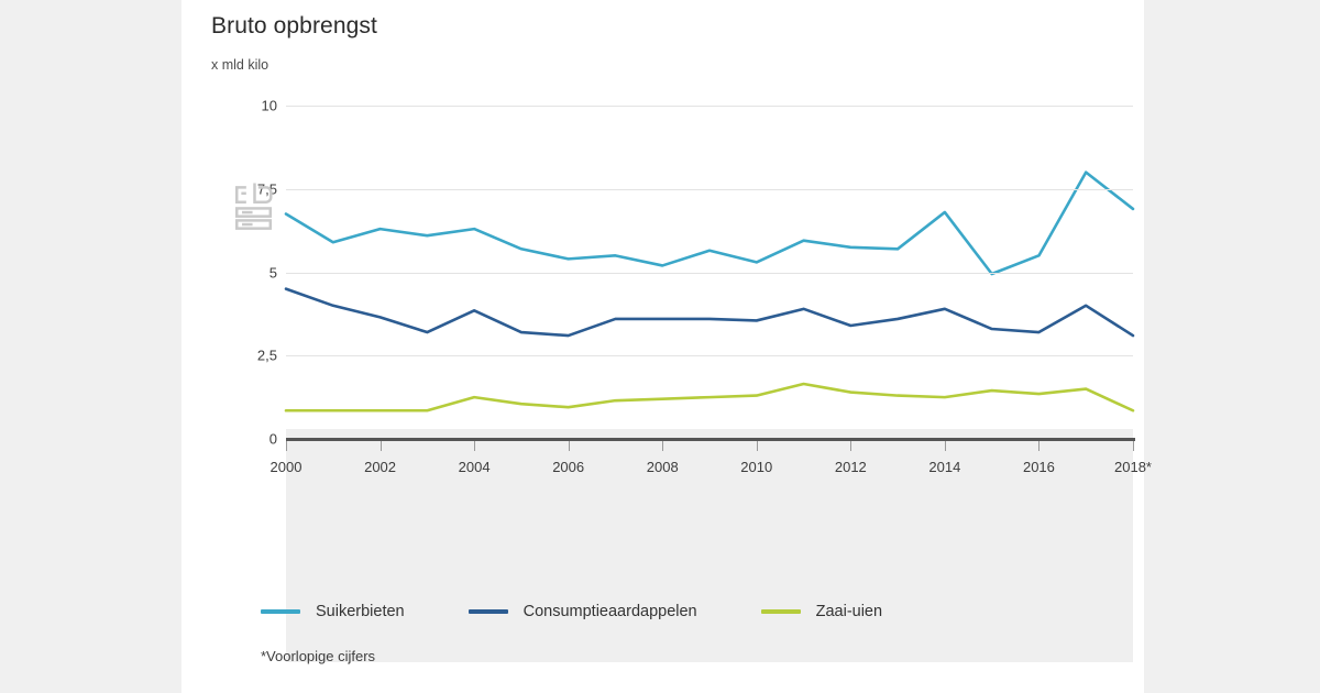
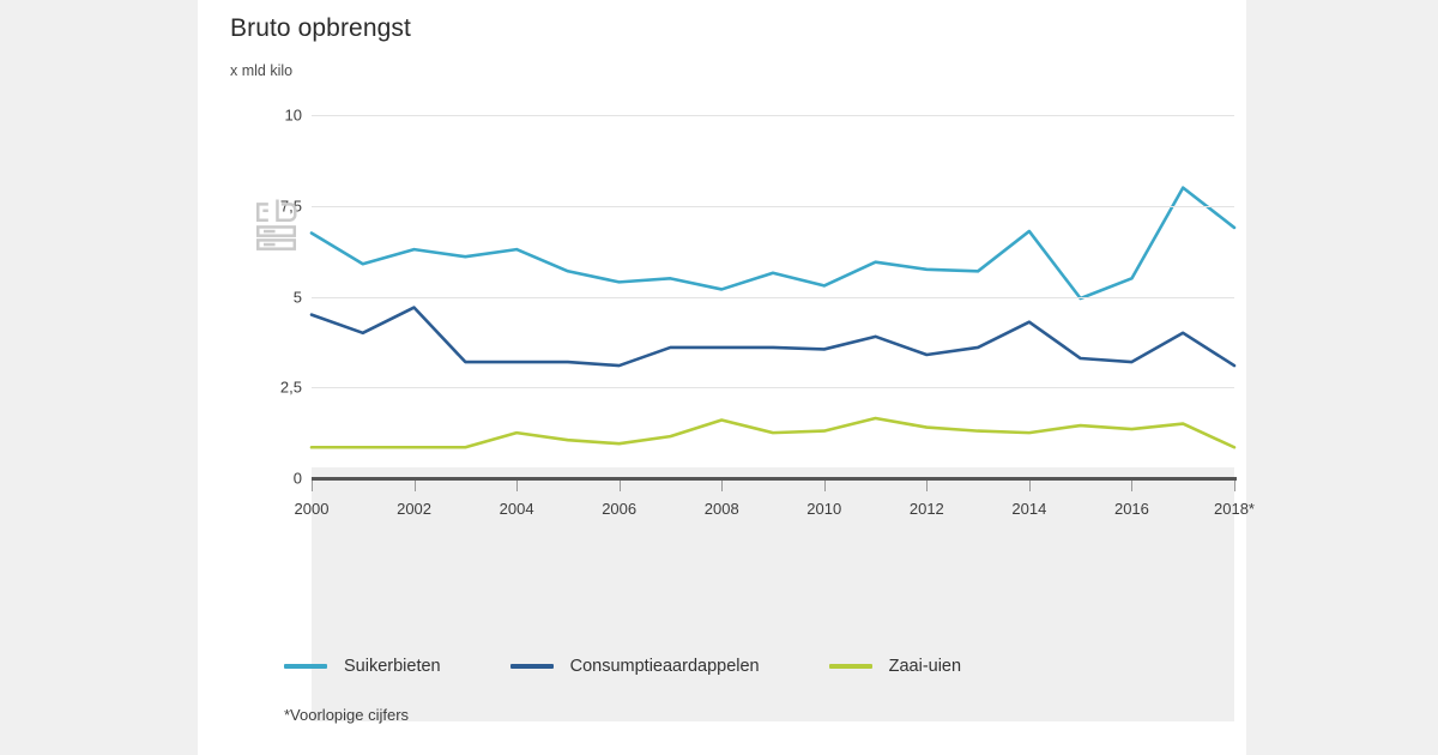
Consumptieaardappelen/2002: 3.6 -> 4.7
Consumptieaardappelen/2004: 3.9 -> 3.2
Zaai-uien/2008: 1.2 -> 1.6
Consumptieaardappelen/2014: 3.9 -> 4.3
